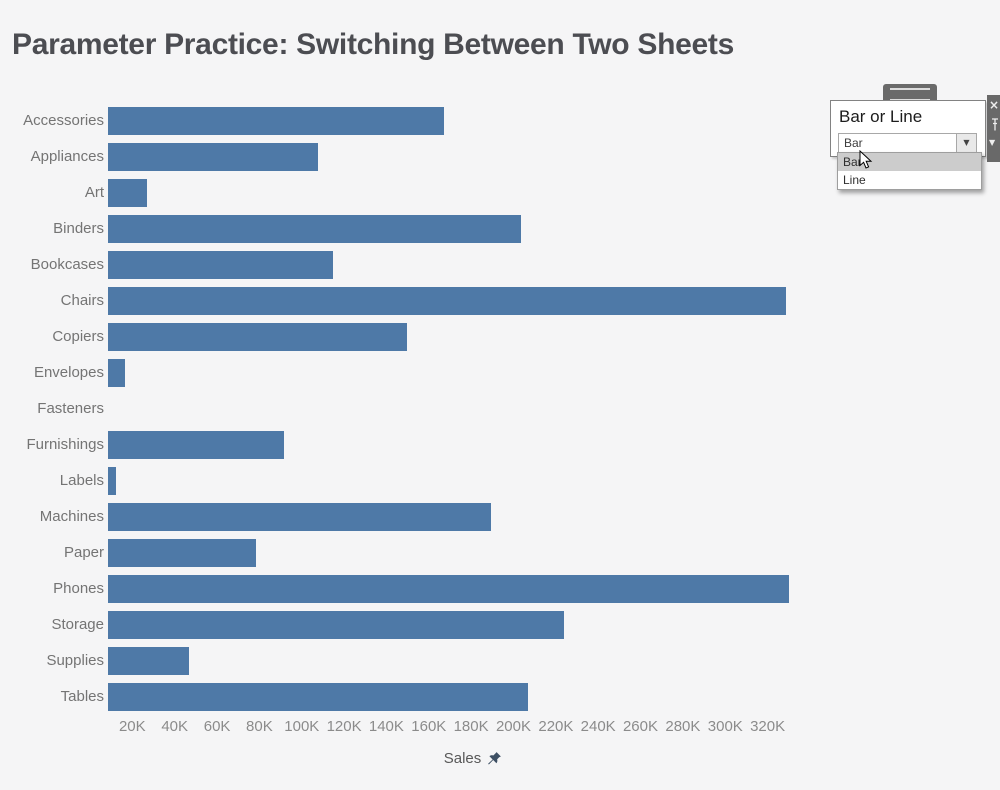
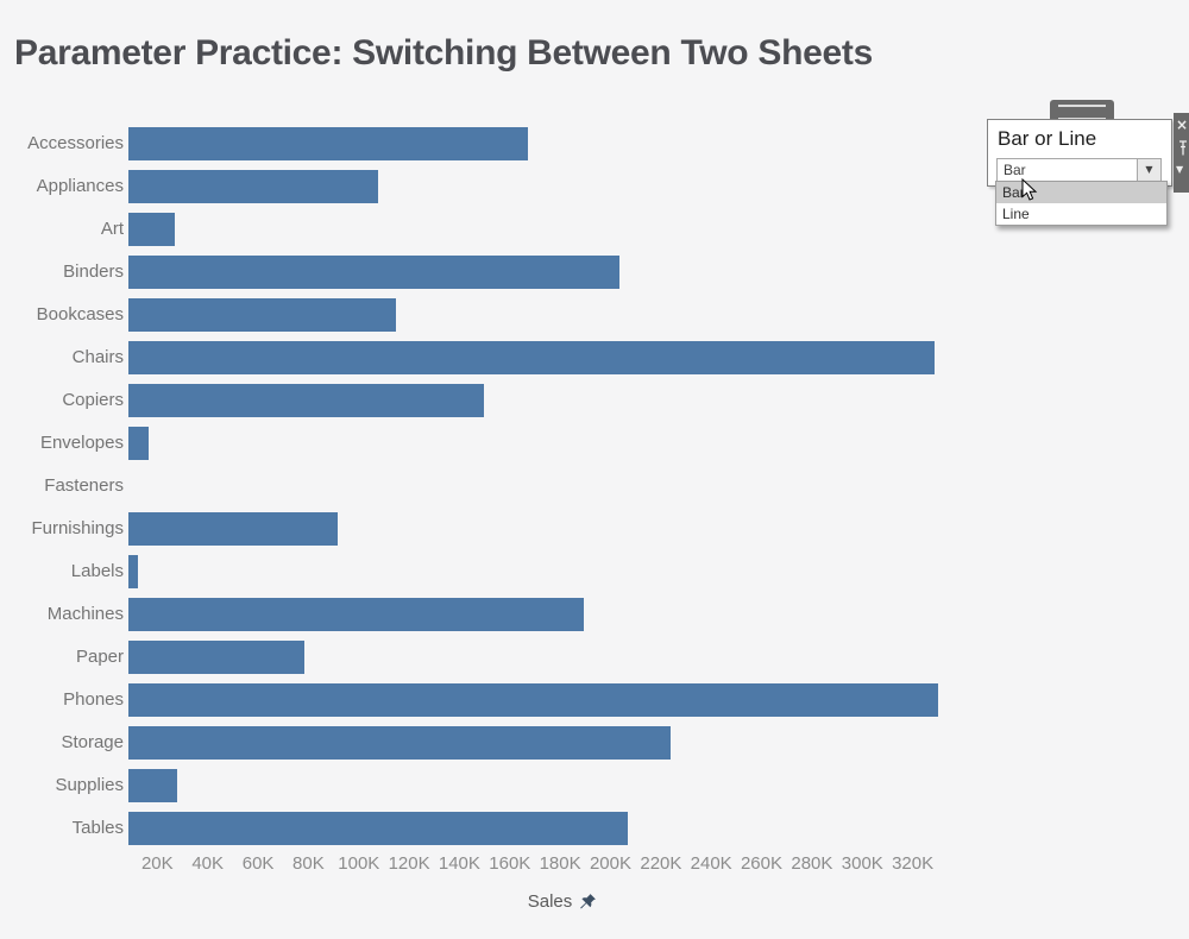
Supplies: 47K -> 28K
